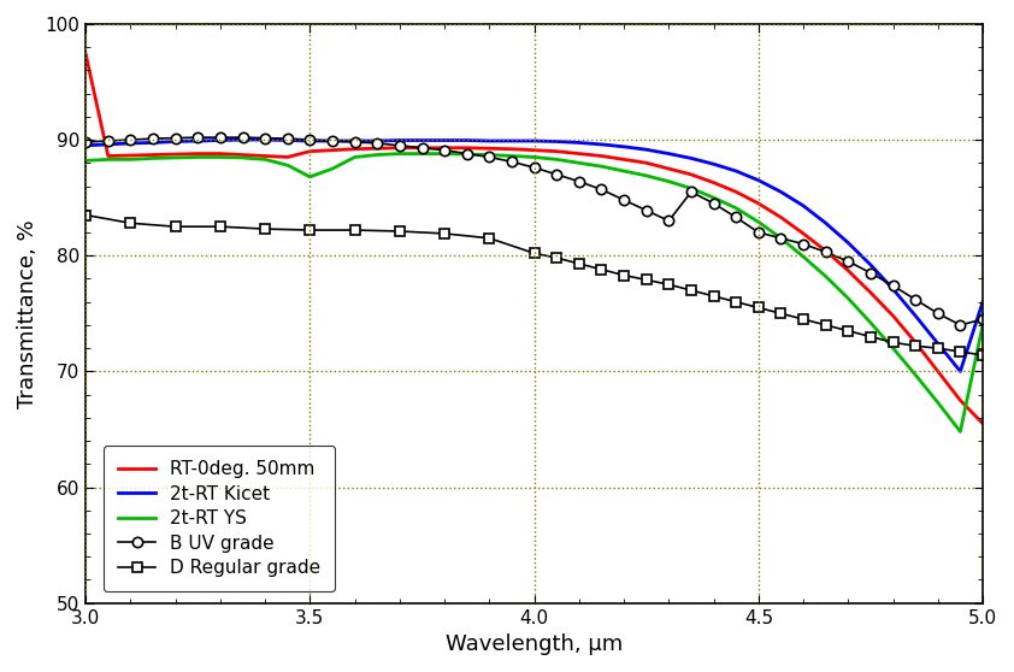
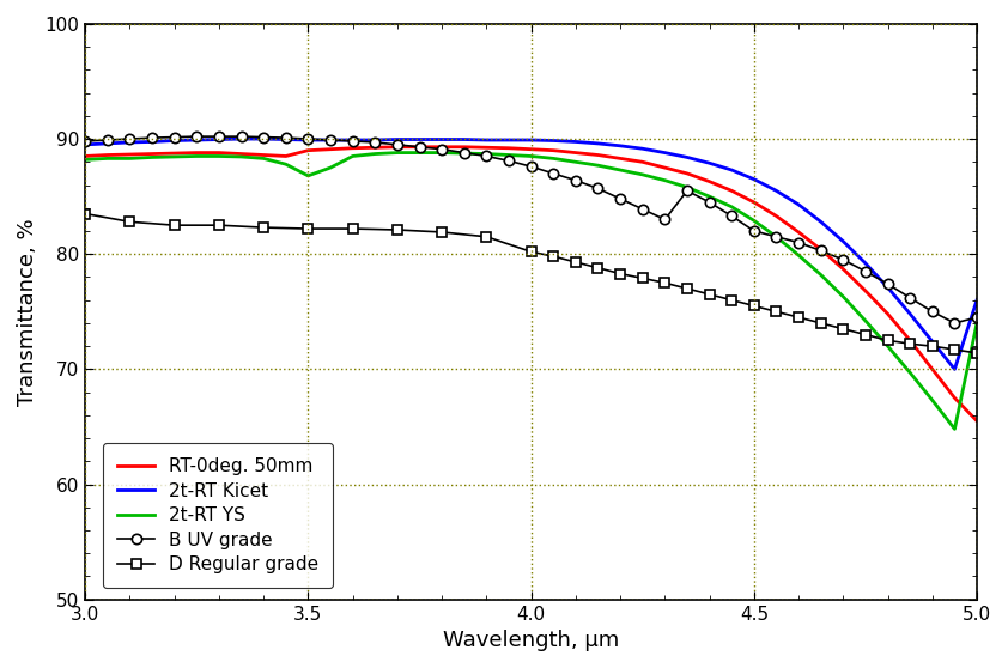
RT-0deg. 50mm/3.0: 97.4 -> 88.5
